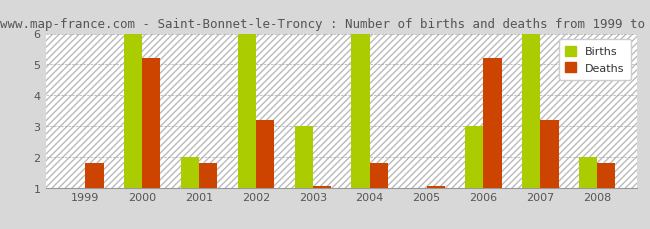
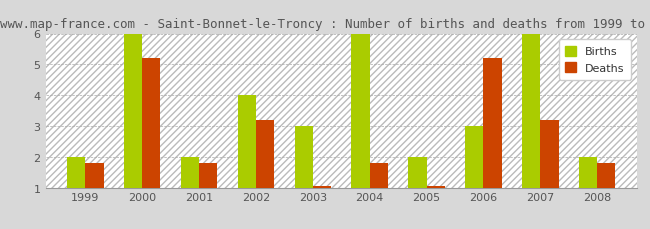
Births/1999: 1 -> 2
Births/2002: 6 -> 4
Births/2005: 1 -> 2
